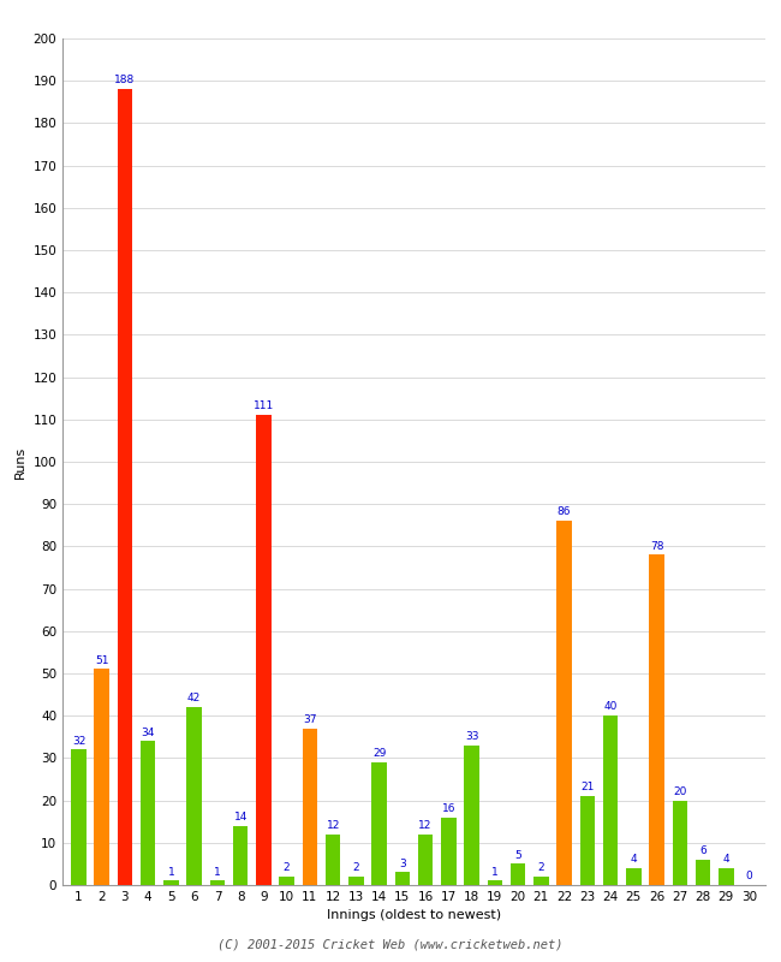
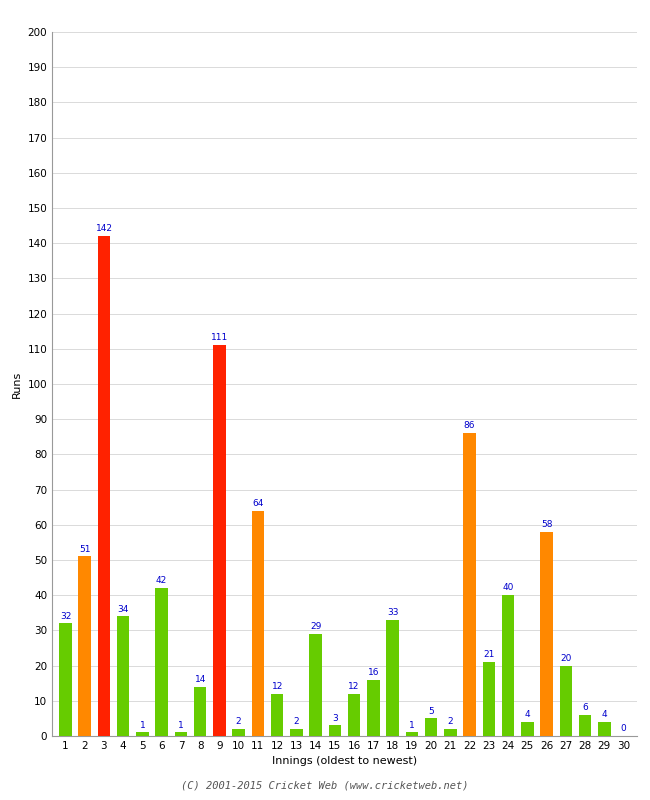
3: 188 -> 142
11: 37 -> 64
26: 78 -> 58
